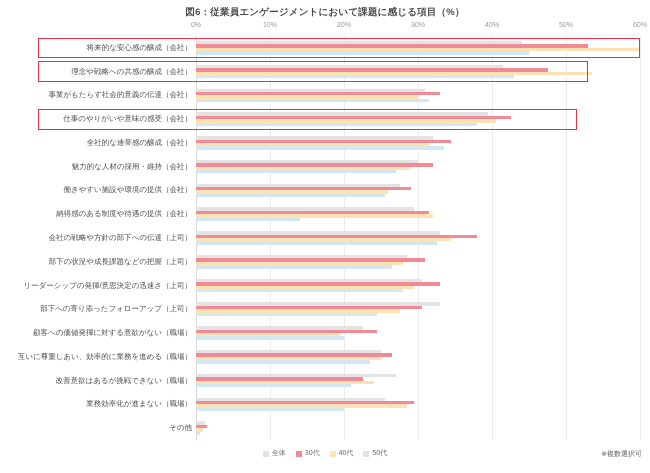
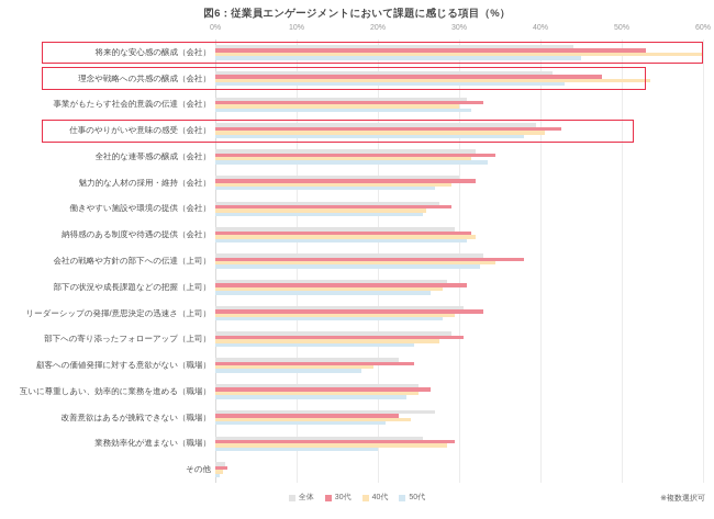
50代/納得感のある制度や待遇の提供（会社）: 14% -> 31%
全体/部下への寄り添ったフォローアップ（上司）: 33% -> 29%
50代/顧客への価値発揮に対する意欲がない（職場）: 20% -> 18%
